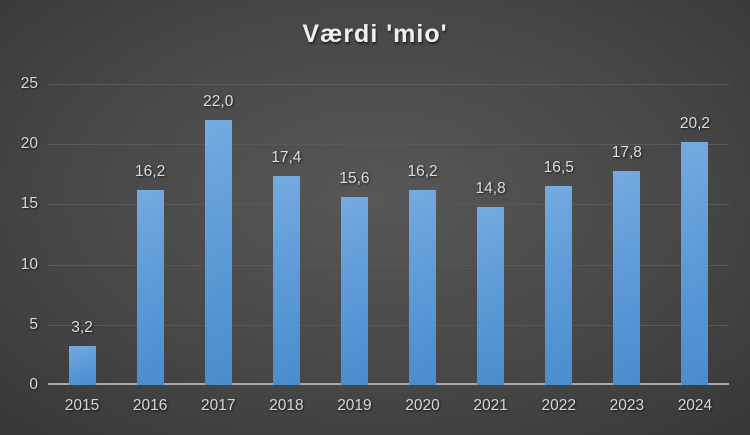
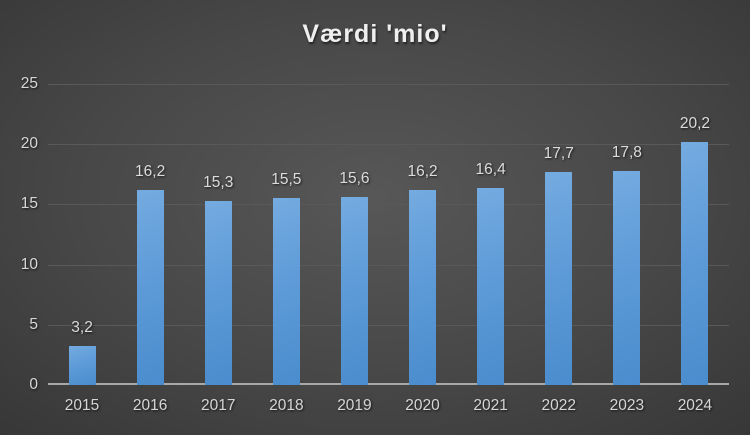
2017: 22,0 -> 15,3
2018: 17,4 -> 15,5
2021: 14,8 -> 16,4
2022: 16,5 -> 17,7
